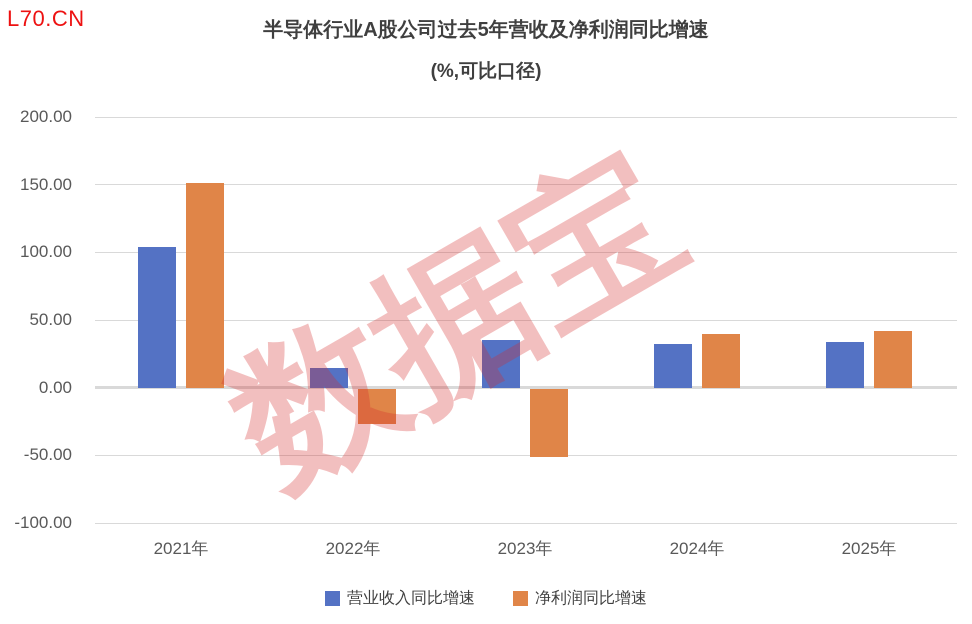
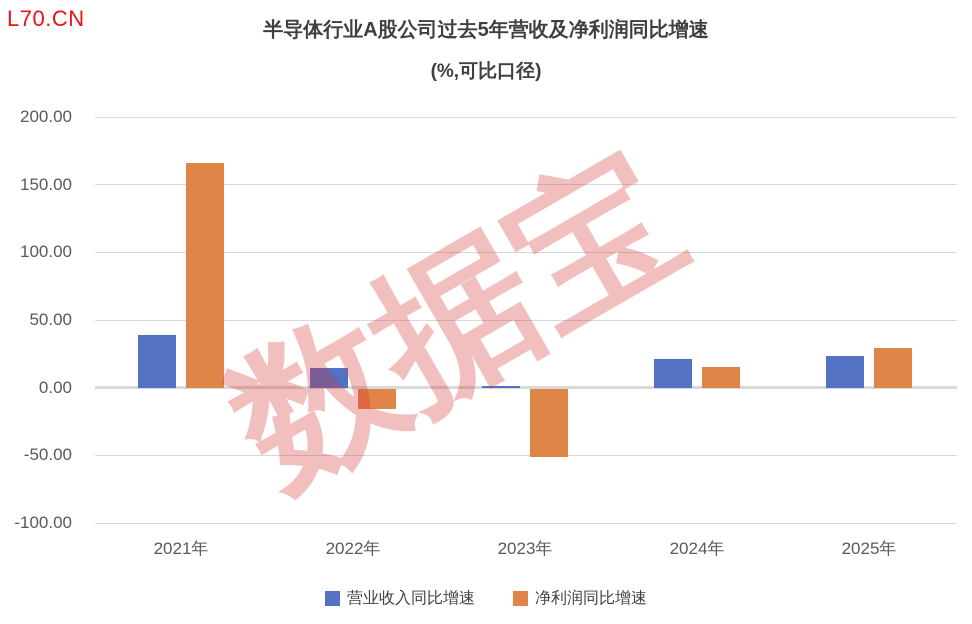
营业收入同比增速/2021年: 104 -> 39
净利润同比增速/2021年: 151 -> 166
净利润同比增速/2022年: -26 -> -15
营业收入同比增速/2023年: 35 -> 1
营业收入同比增速/2024年: 32 -> 22
净利润同比增速/2024年: 40 -> 15
营业收入同比增速/2025年: 34 -> 23
净利润同比增速/2025年: 42 -> 29
